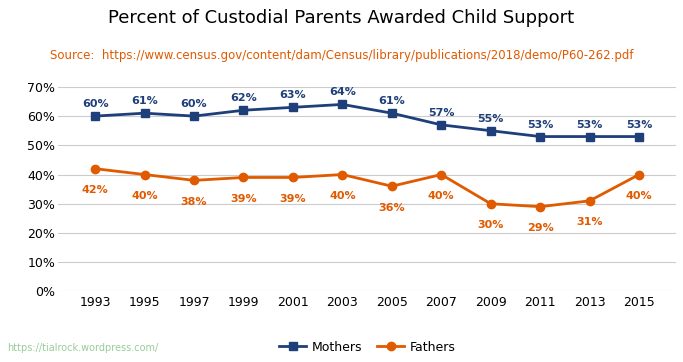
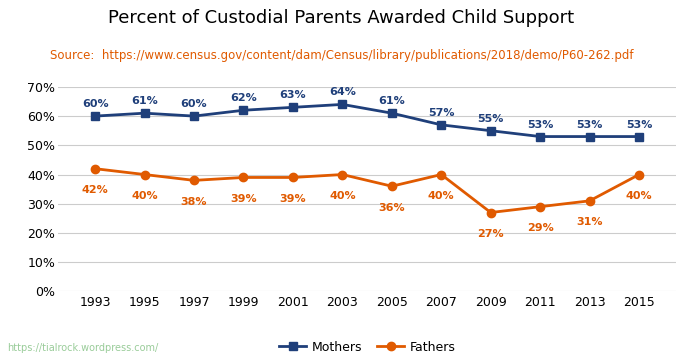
Fathers/2009: 30% -> 27%
